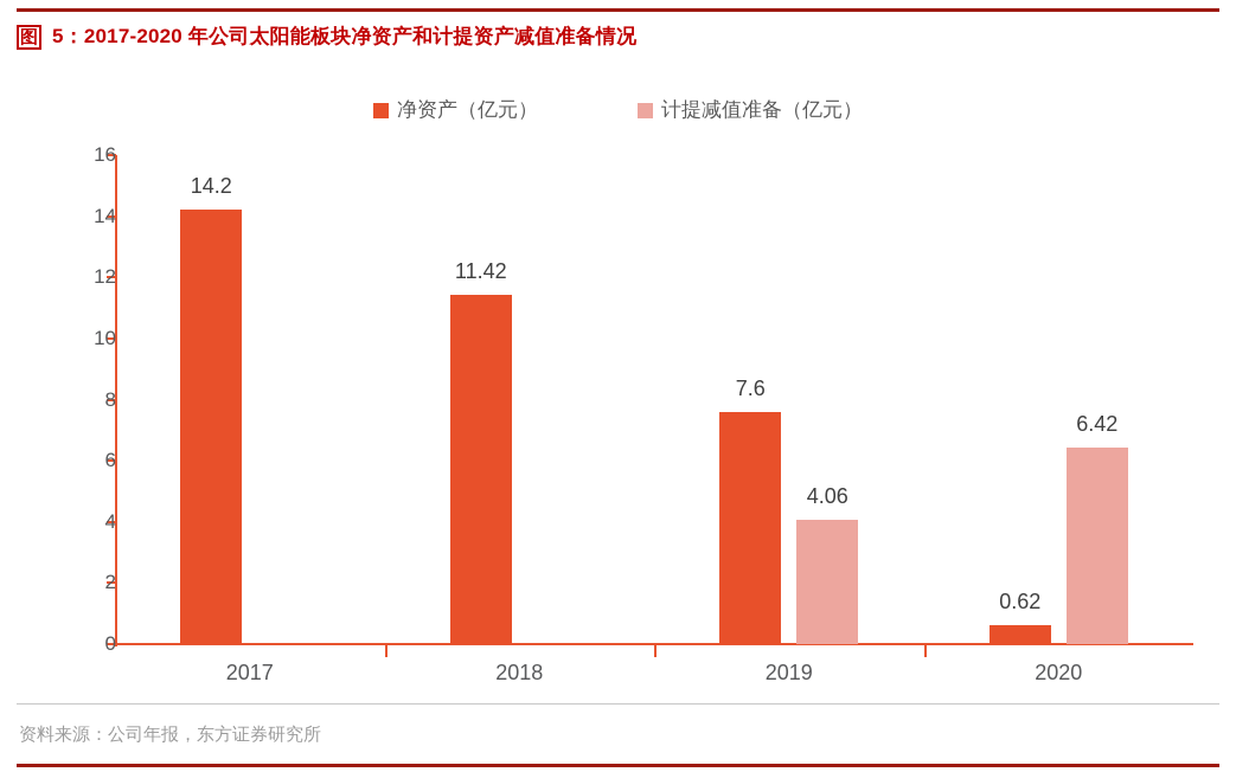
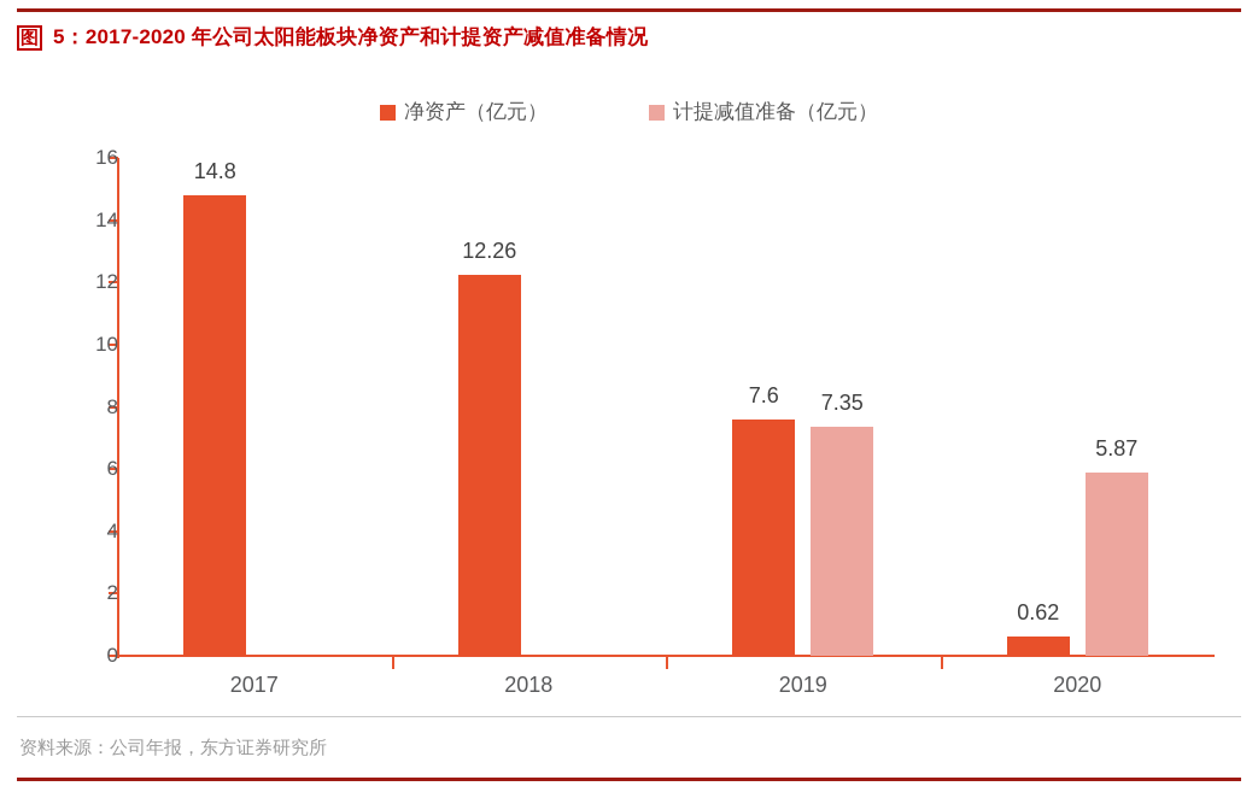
净资产（亿元）/2017: 14.2 -> 14.8
净资产（亿元）/2018: 11.42 -> 12.26
计提减值准备（亿元）/2019: 4.06 -> 7.35
计提减值准备（亿元）/2020: 6.42 -> 5.87
